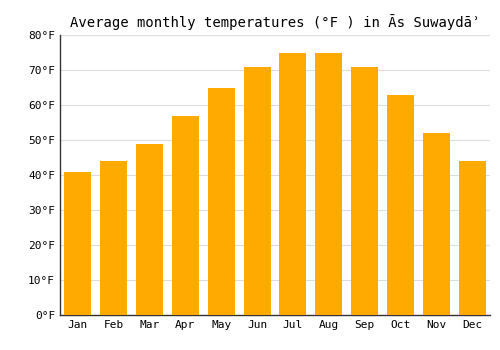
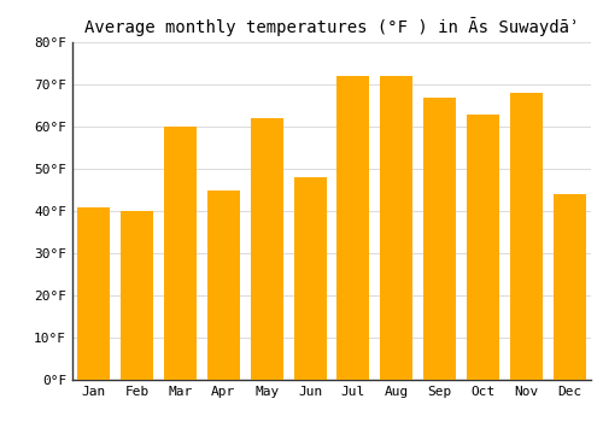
Feb: 44°F -> 40°F
Mar: 49°F -> 60°F
Apr: 57°F -> 45°F
May: 65°F -> 62°F
Jun: 71°F -> 48°F
Jul: 75°F -> 72°F
Aug: 75°F -> 72°F
Sep: 71°F -> 67°F
Nov: 52°F -> 68°F
